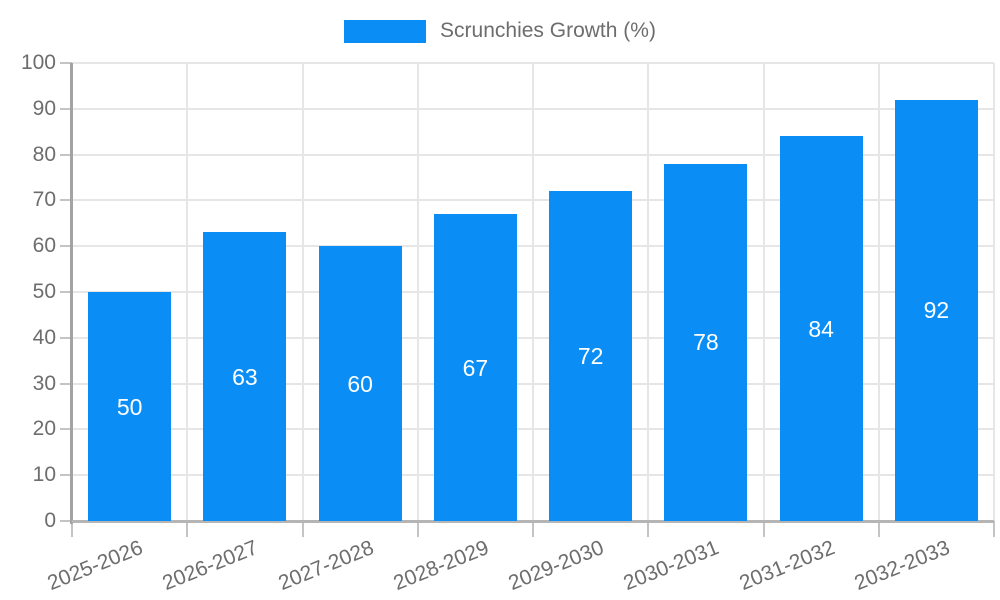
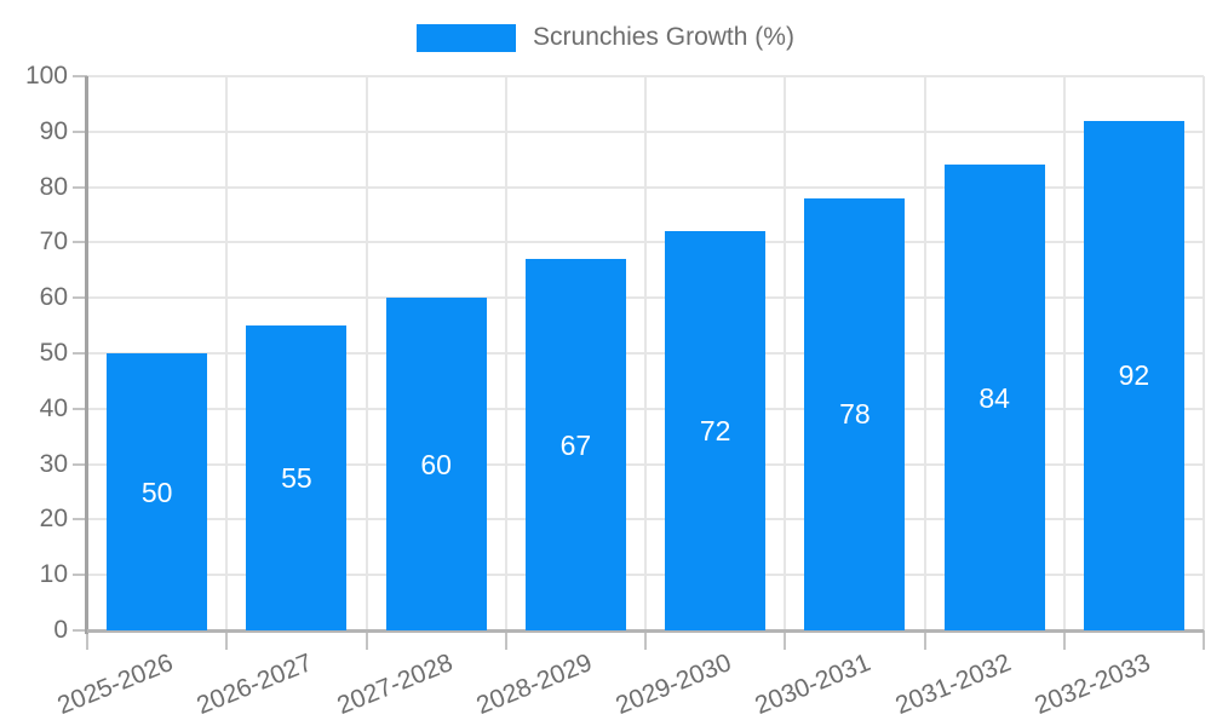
2026-2027: 63 -> 55
